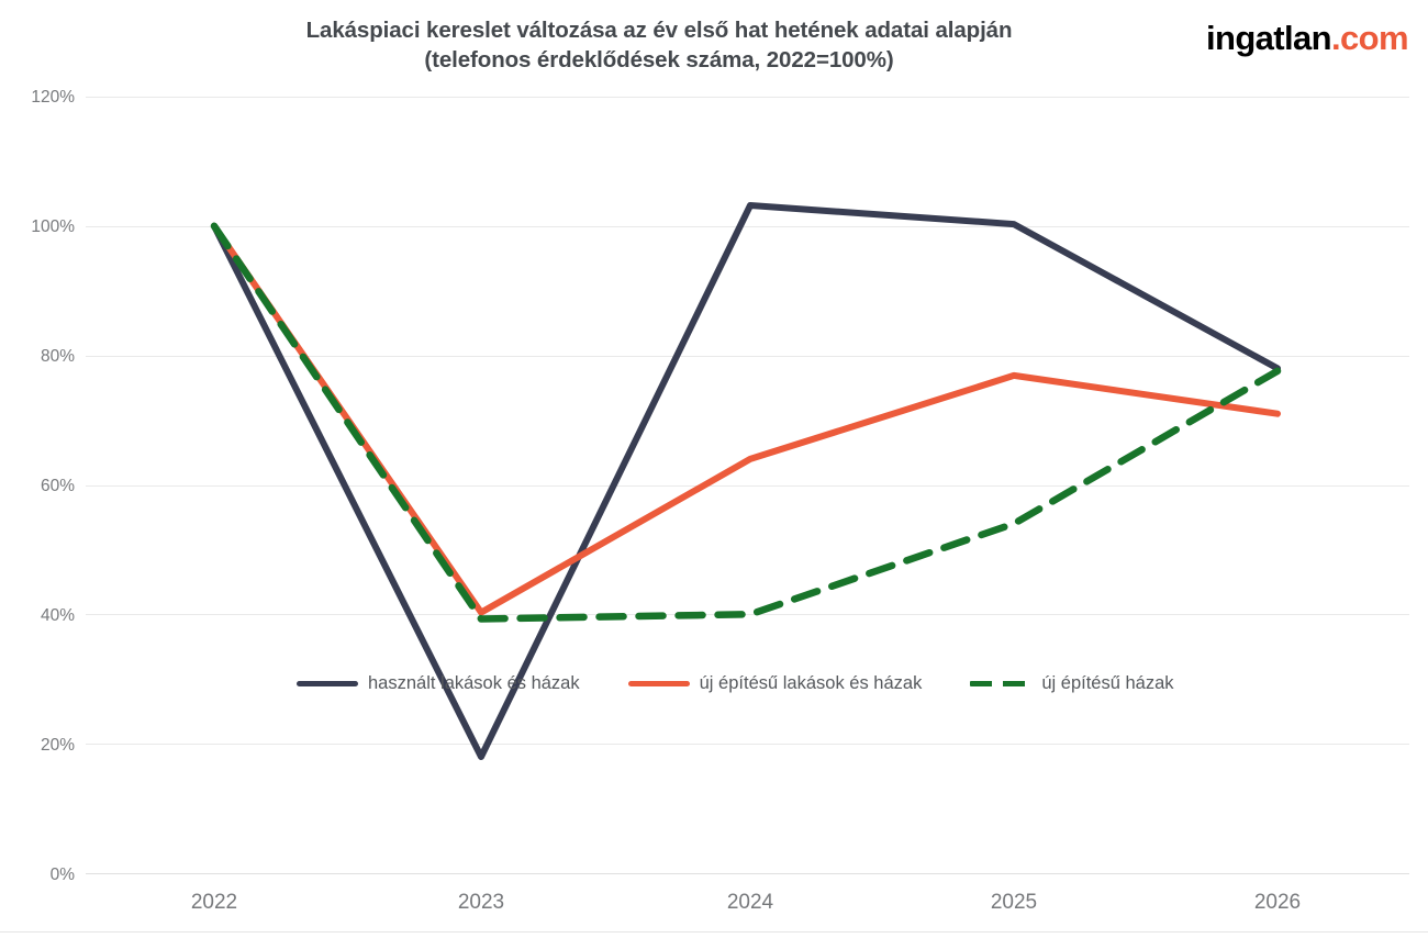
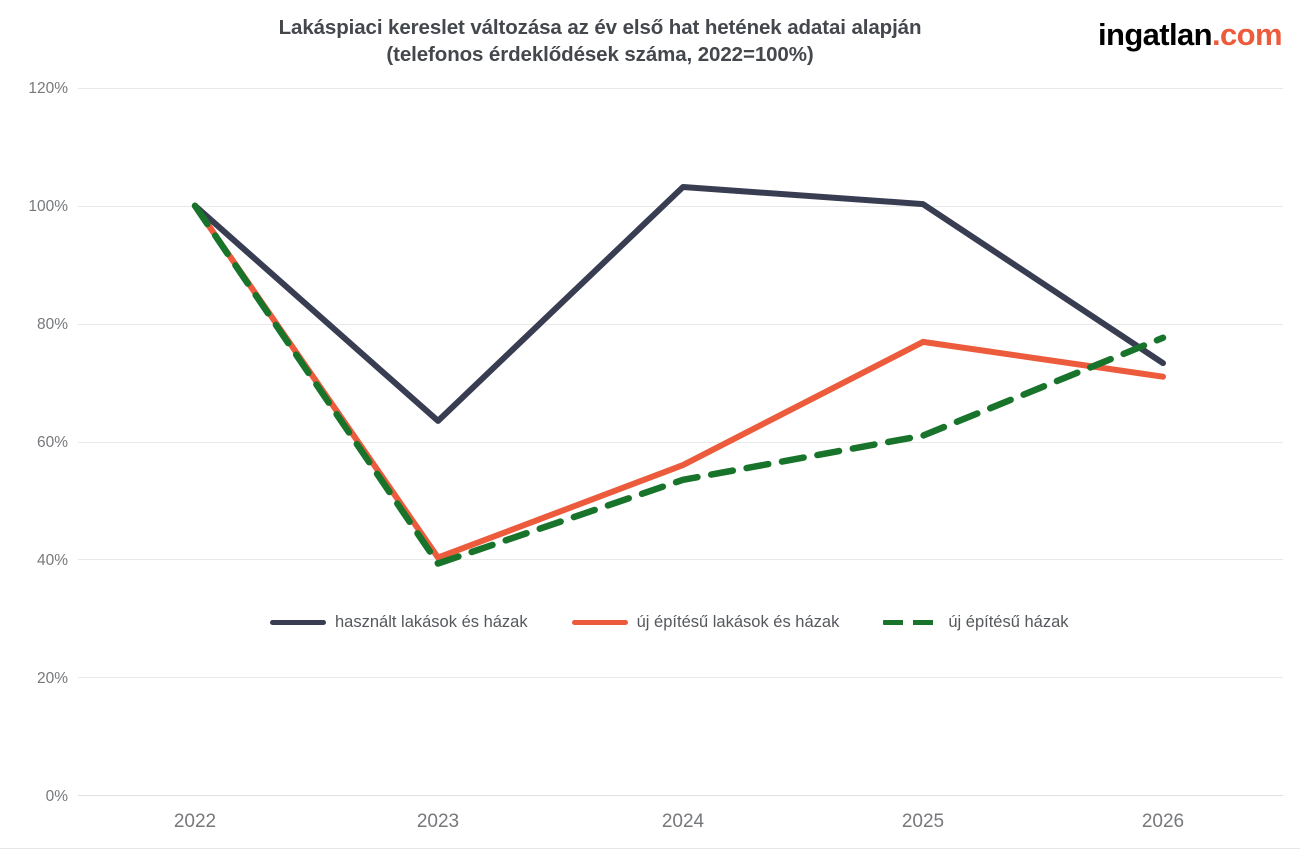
használt lakások és házak/2023: 18% -> 64%
új építésű lakások és házak/2024: 64% -> 56%
új építésű házak/2024: 40% -> 54%
új építésű házak/2025: 54% -> 61%
használt lakások és házak/2026: 78% -> 73%
